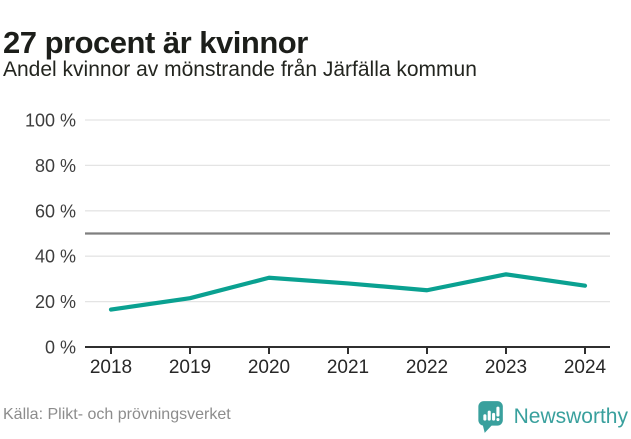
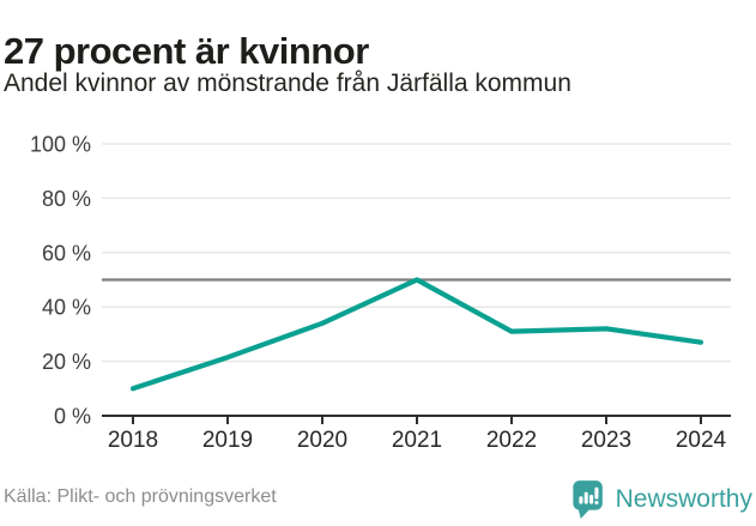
2018: 16% -> 10%
2020: 30% -> 34%
2021: 28% -> 50%
2022: 25% -> 31%
